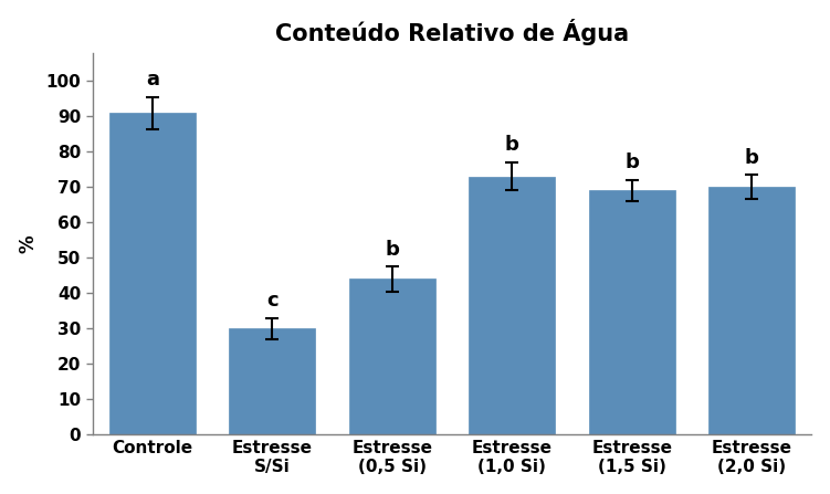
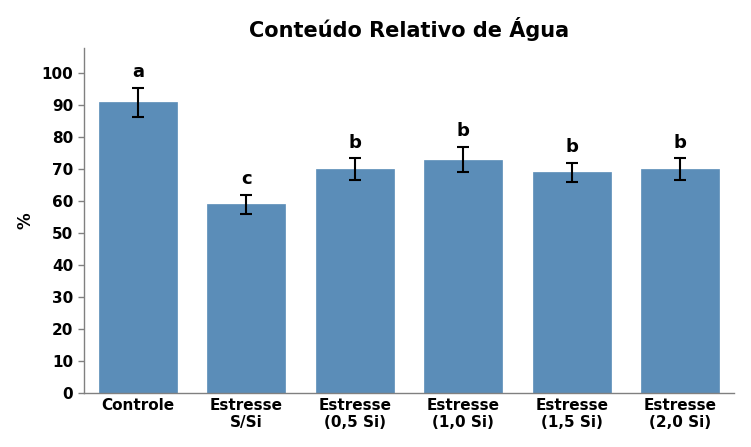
Estresse S/Si: 30 -> 59
Estresse (0,5 Si): 44 -> 70
